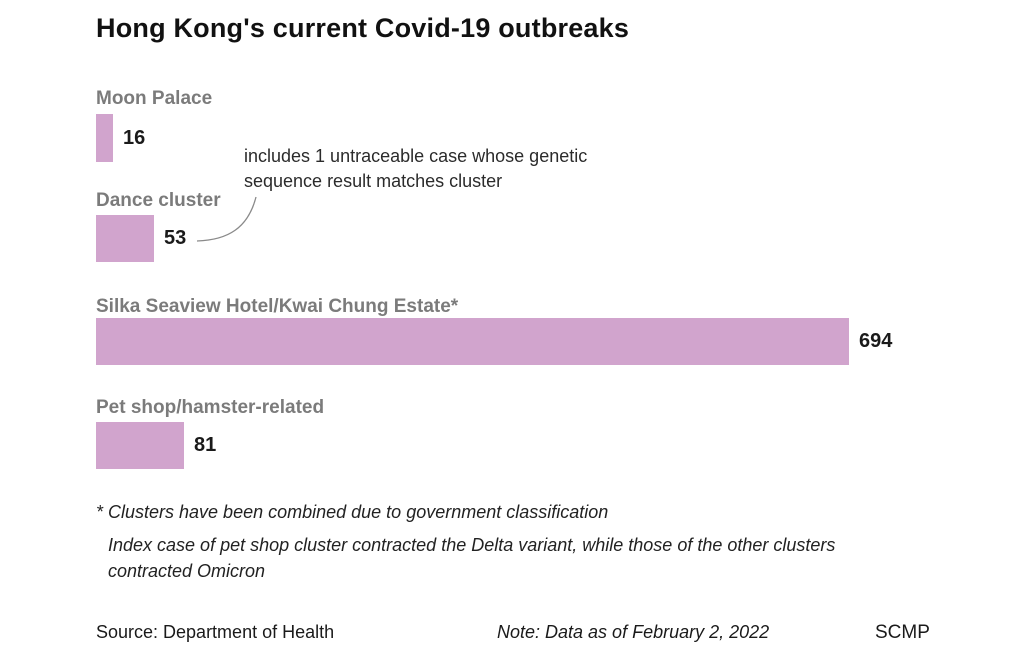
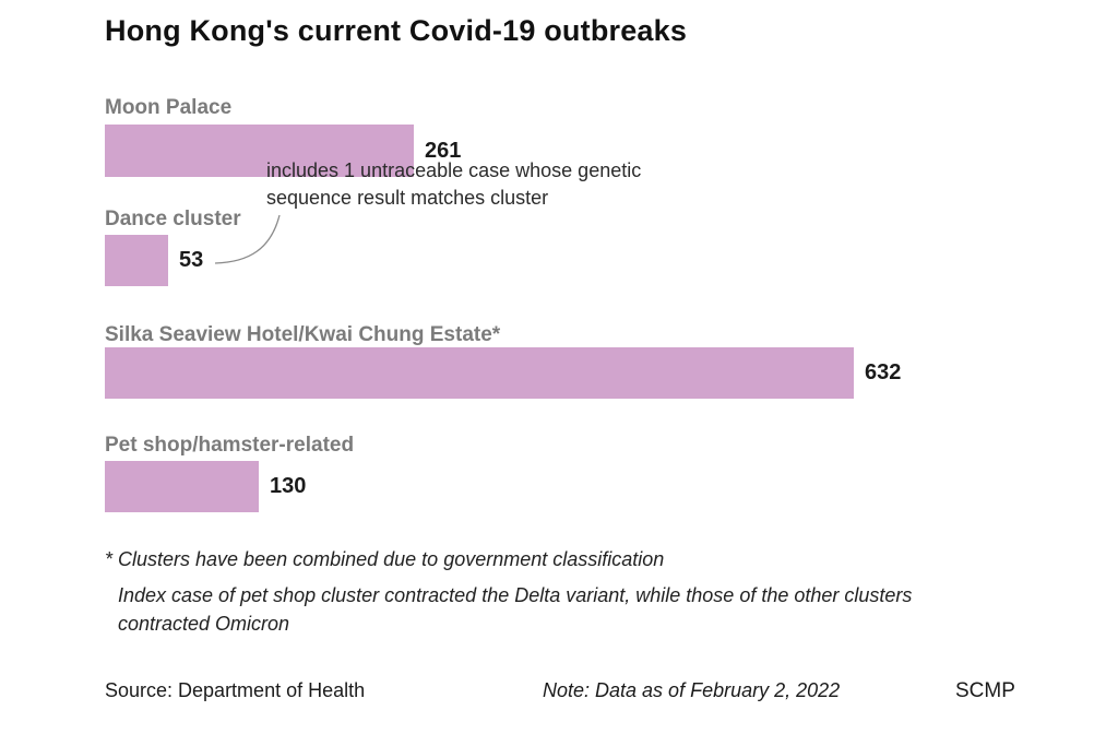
Moon Palace: 16 -> 261
Silka Seaview Hotel/Kwai Chung Estate*: 694 -> 632
Pet shop/hamster-related: 81 -> 130
